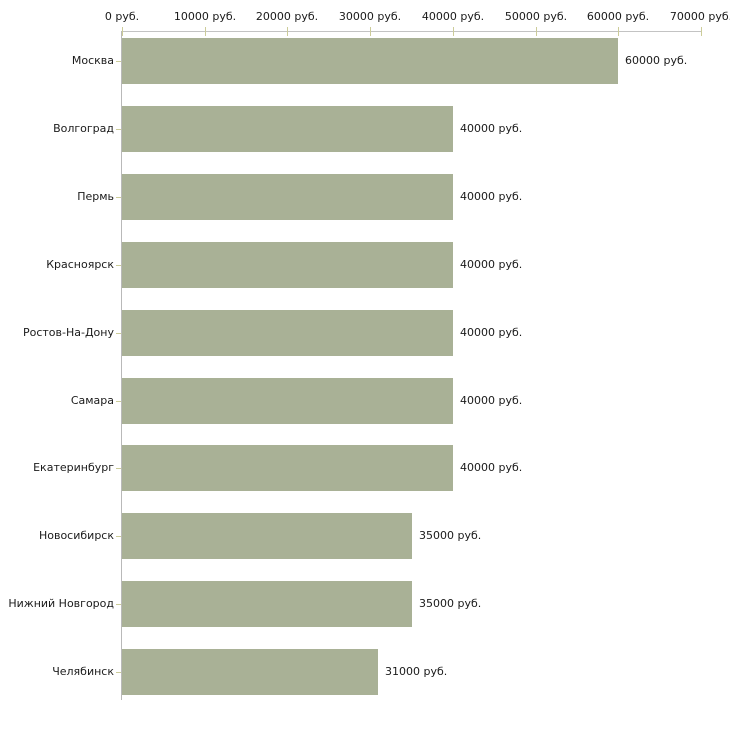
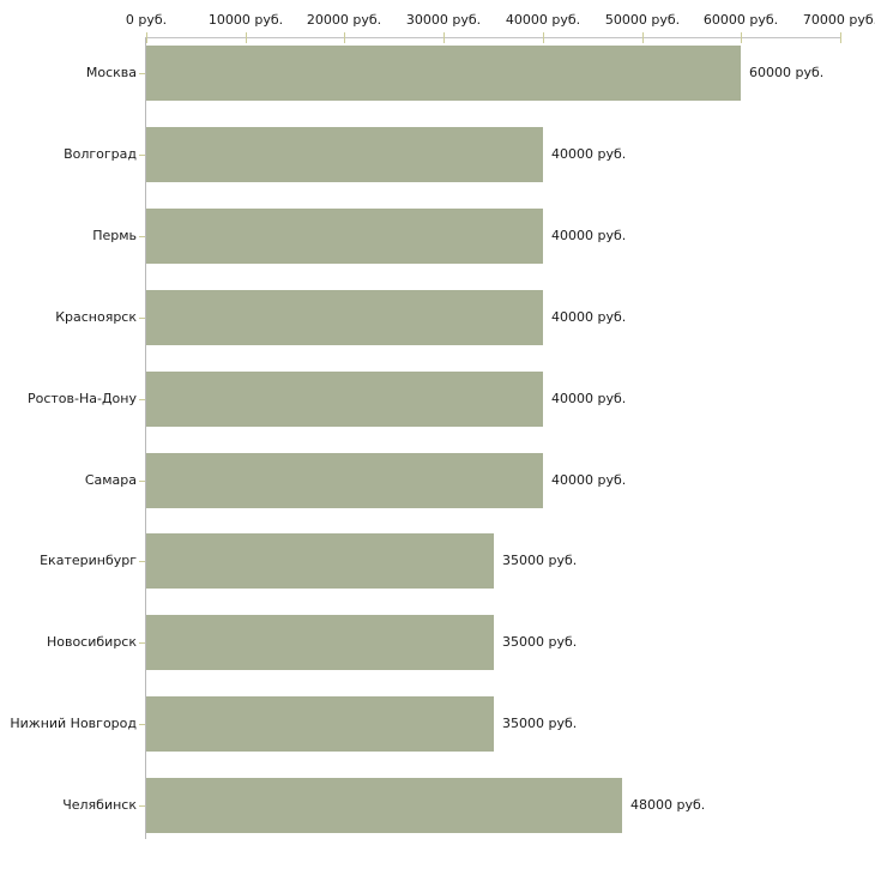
Екатеринбург: 40000 -> 35000
Челябинск: 31000 -> 48000
